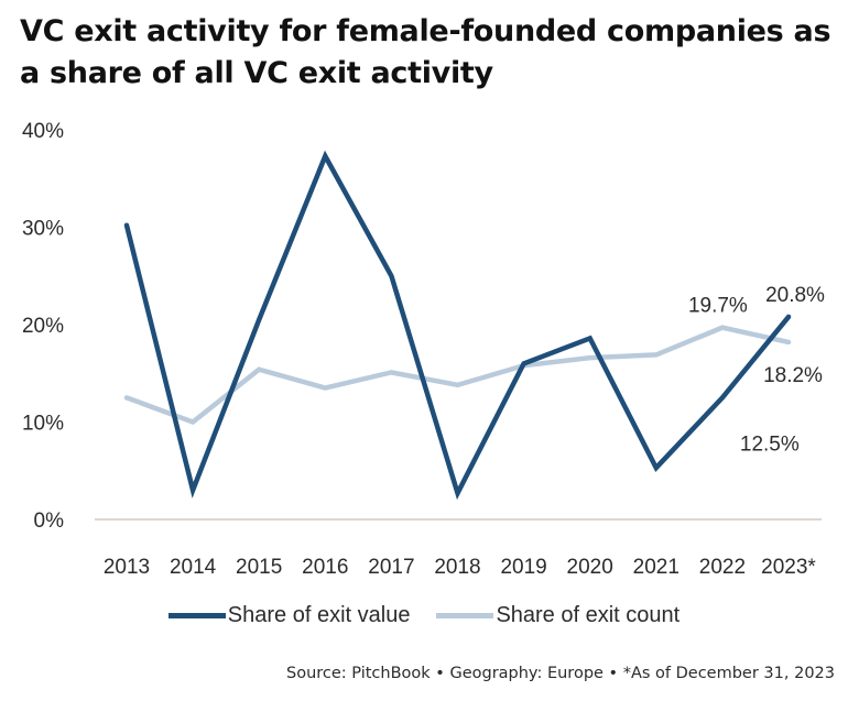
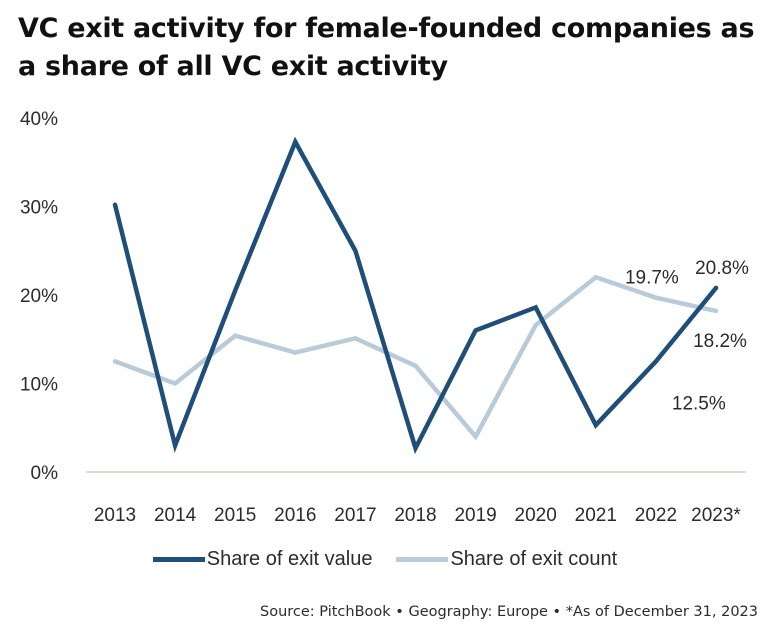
Share of exit count/2018: 14% -> 12%
Share of exit count/2019: 16% -> 4%
Share of exit count/2021: 17% -> 22%
